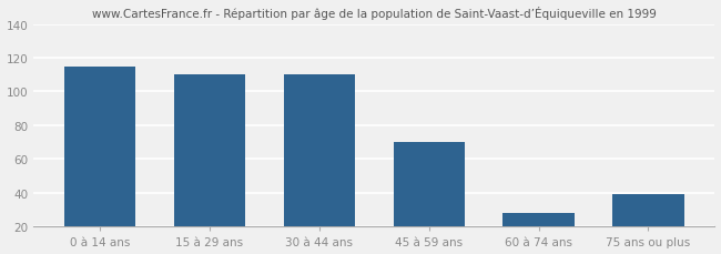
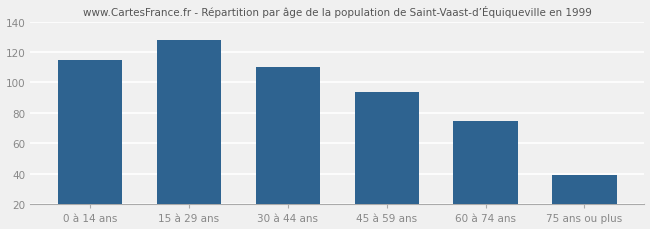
15 à 29 ans: 110 -> 128
45 à 59 ans: 70 -> 94
60 à 74 ans: 28 -> 75
